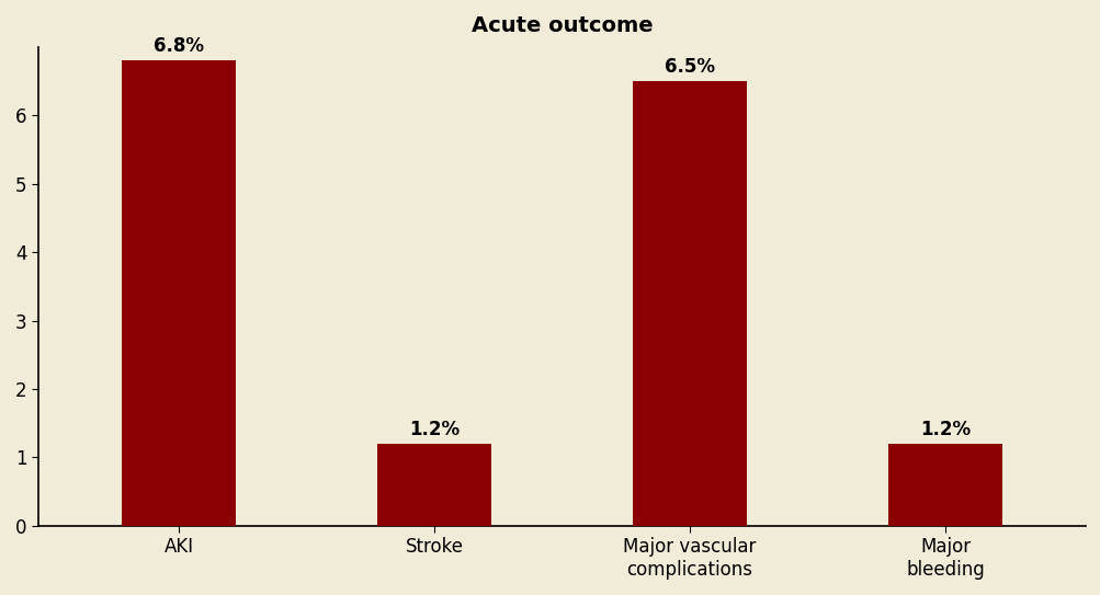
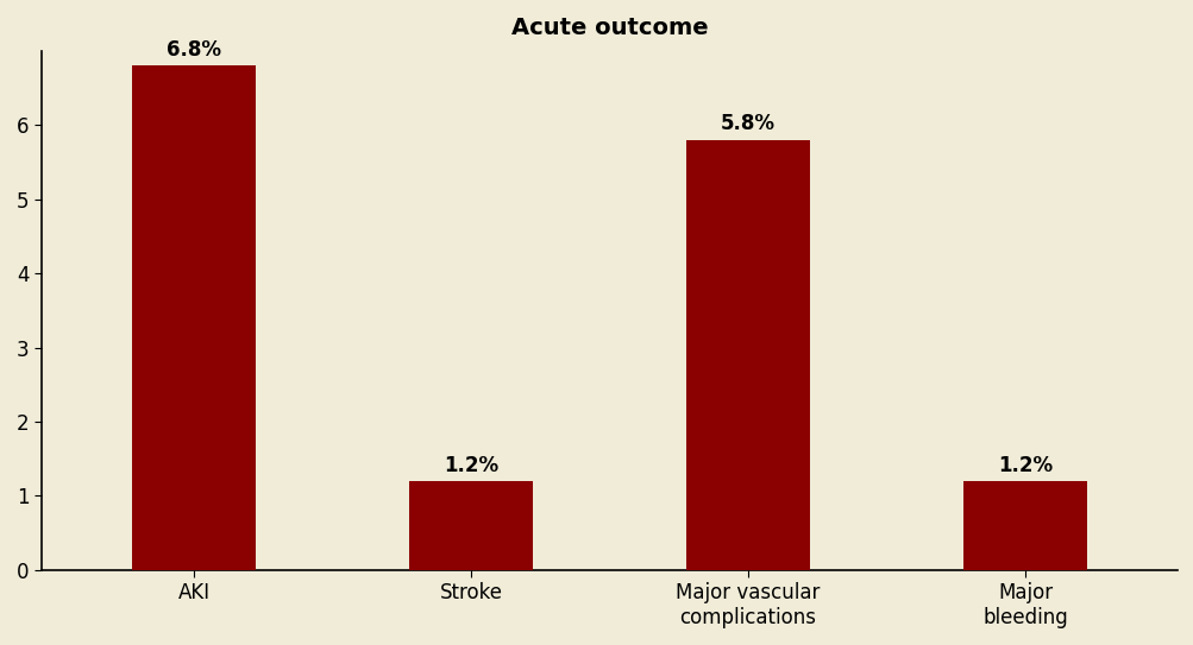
Major vascular complications: 6.5% -> 5.8%
